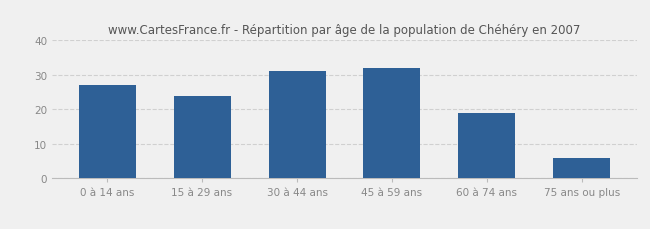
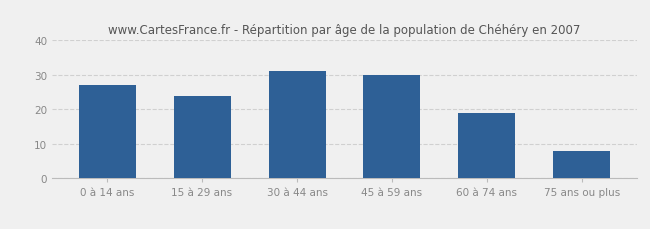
45 à 59 ans: 32 -> 30
75 ans ou plus: 6 -> 8
